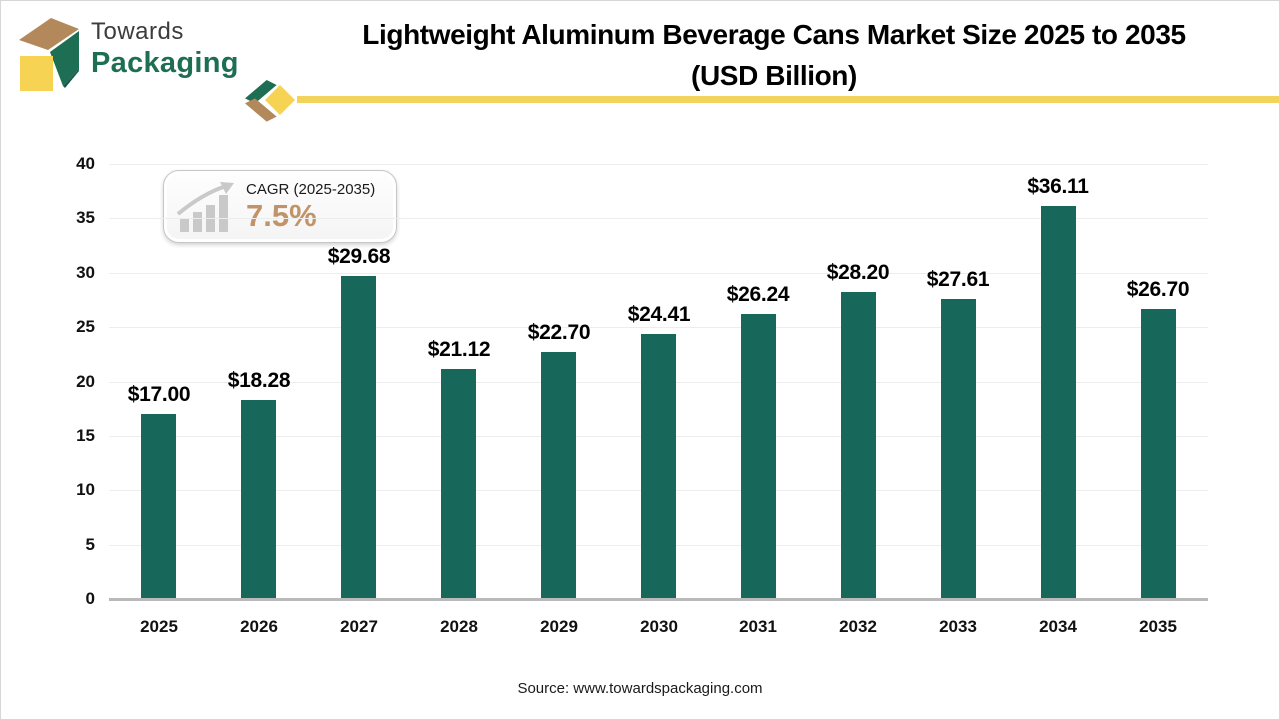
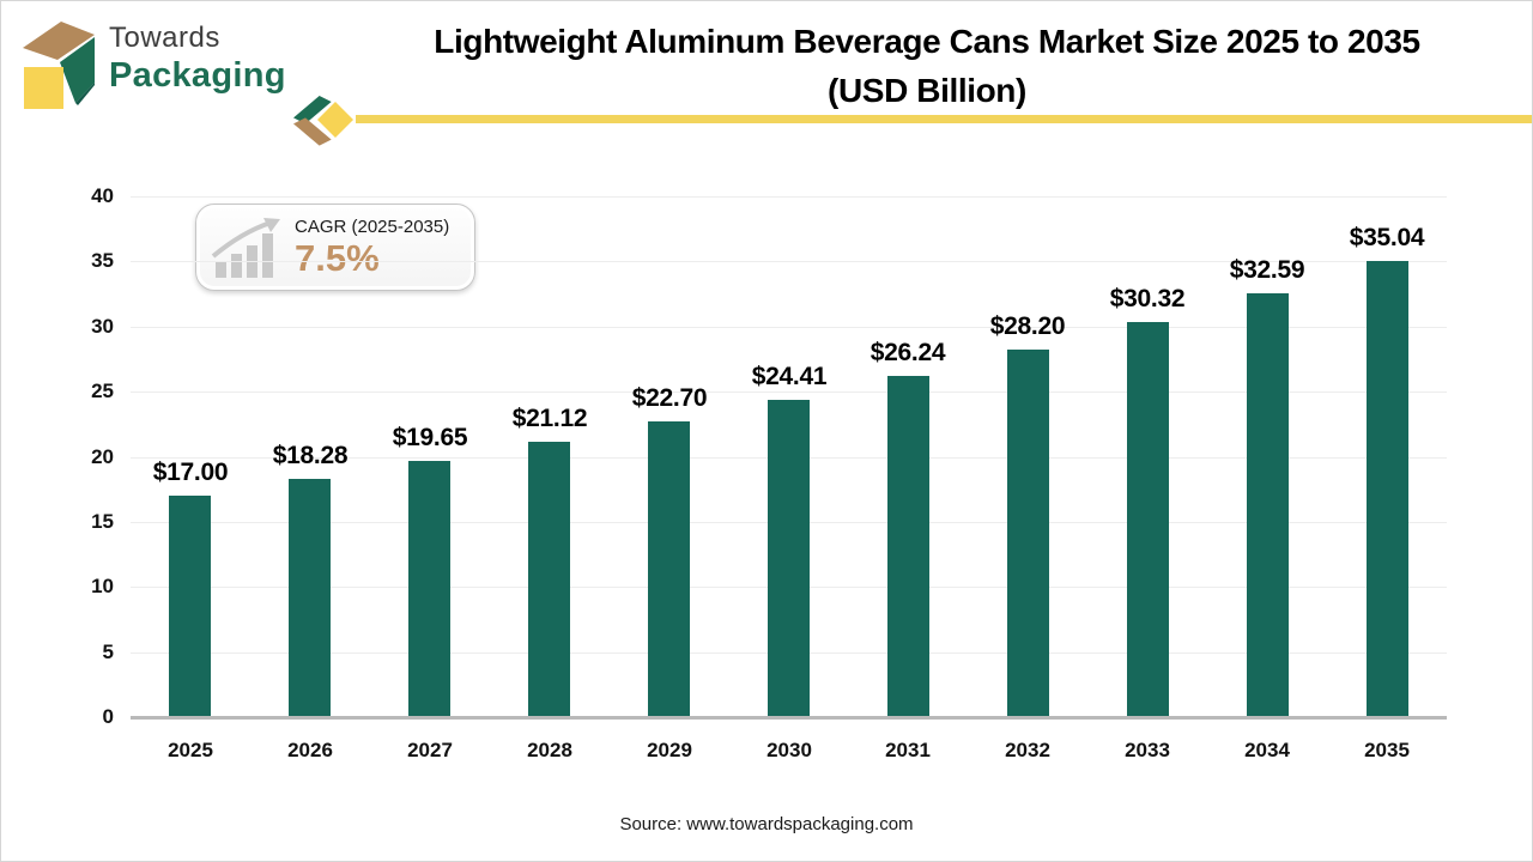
2027: $29.68 -> $19.65
2033: $27.61 -> $30.32
2034: $36.11 -> $32.59
2035: $26.70 -> $35.04
